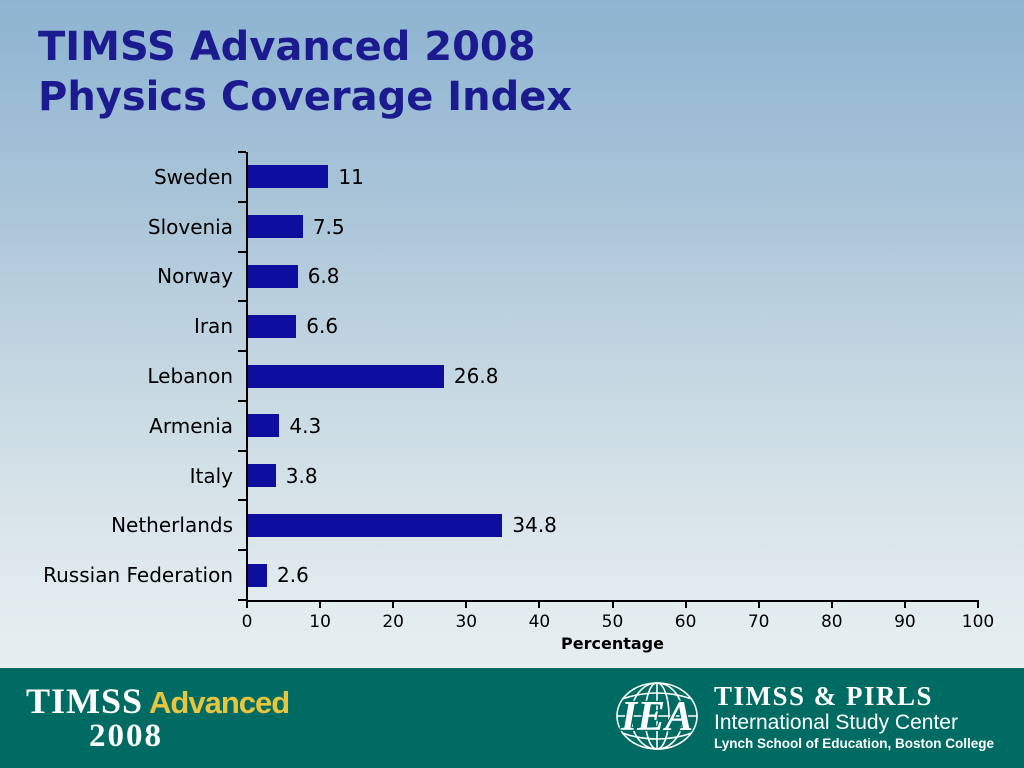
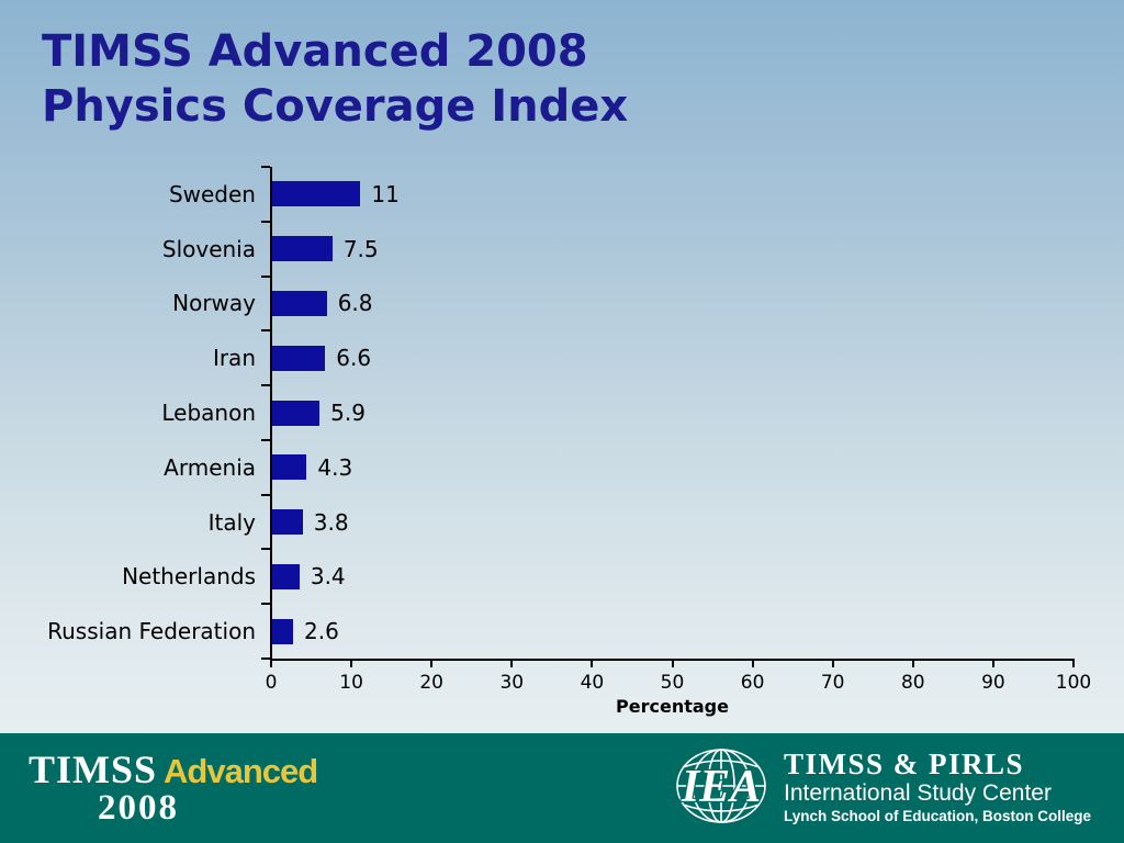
Lebanon: 26.8 -> 5.9
Netherlands: 34.8 -> 3.4
